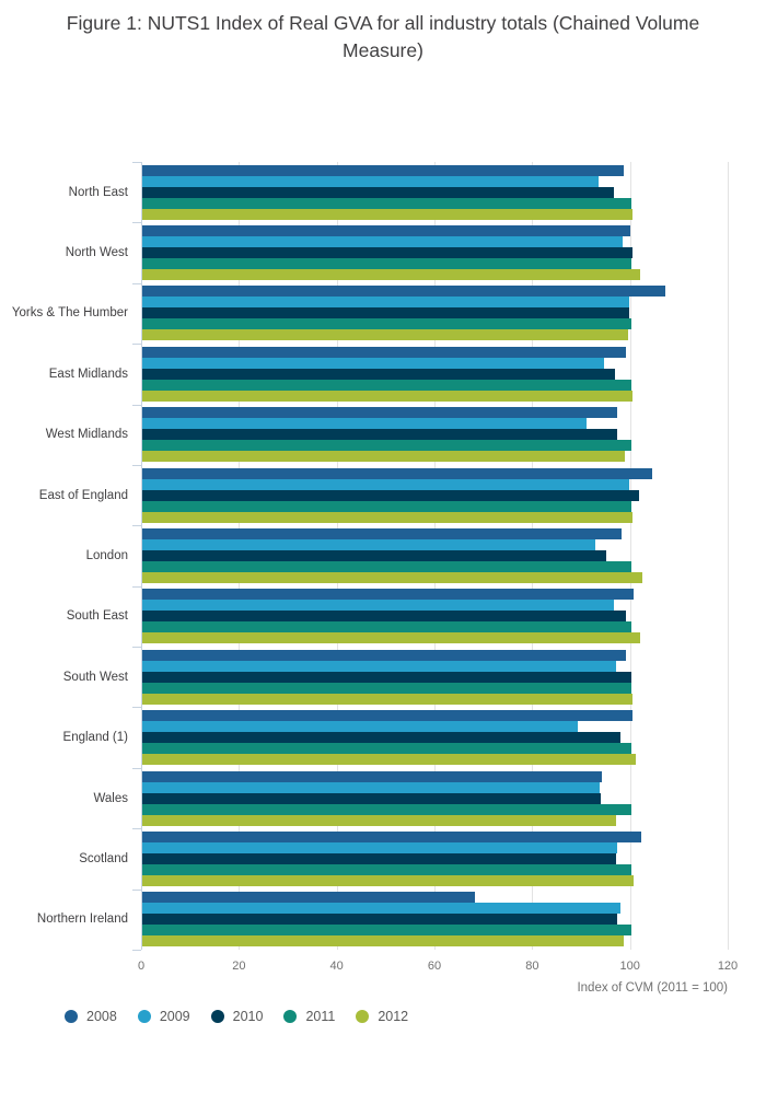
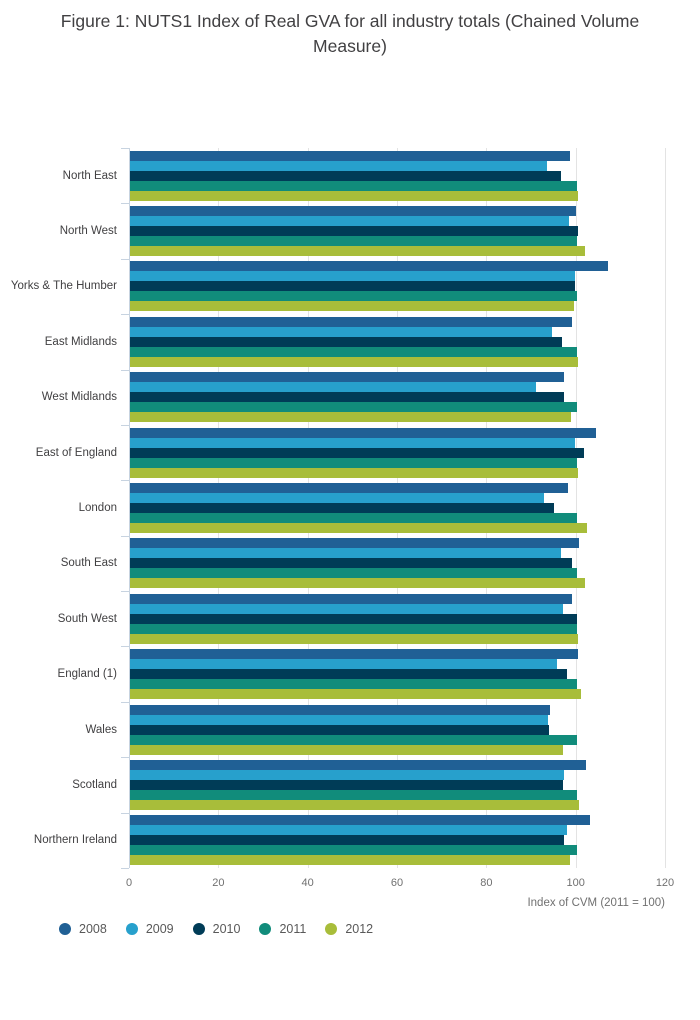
2009/England (1): 89 -> 96
2008/Northern Ireland: 68 -> 103
